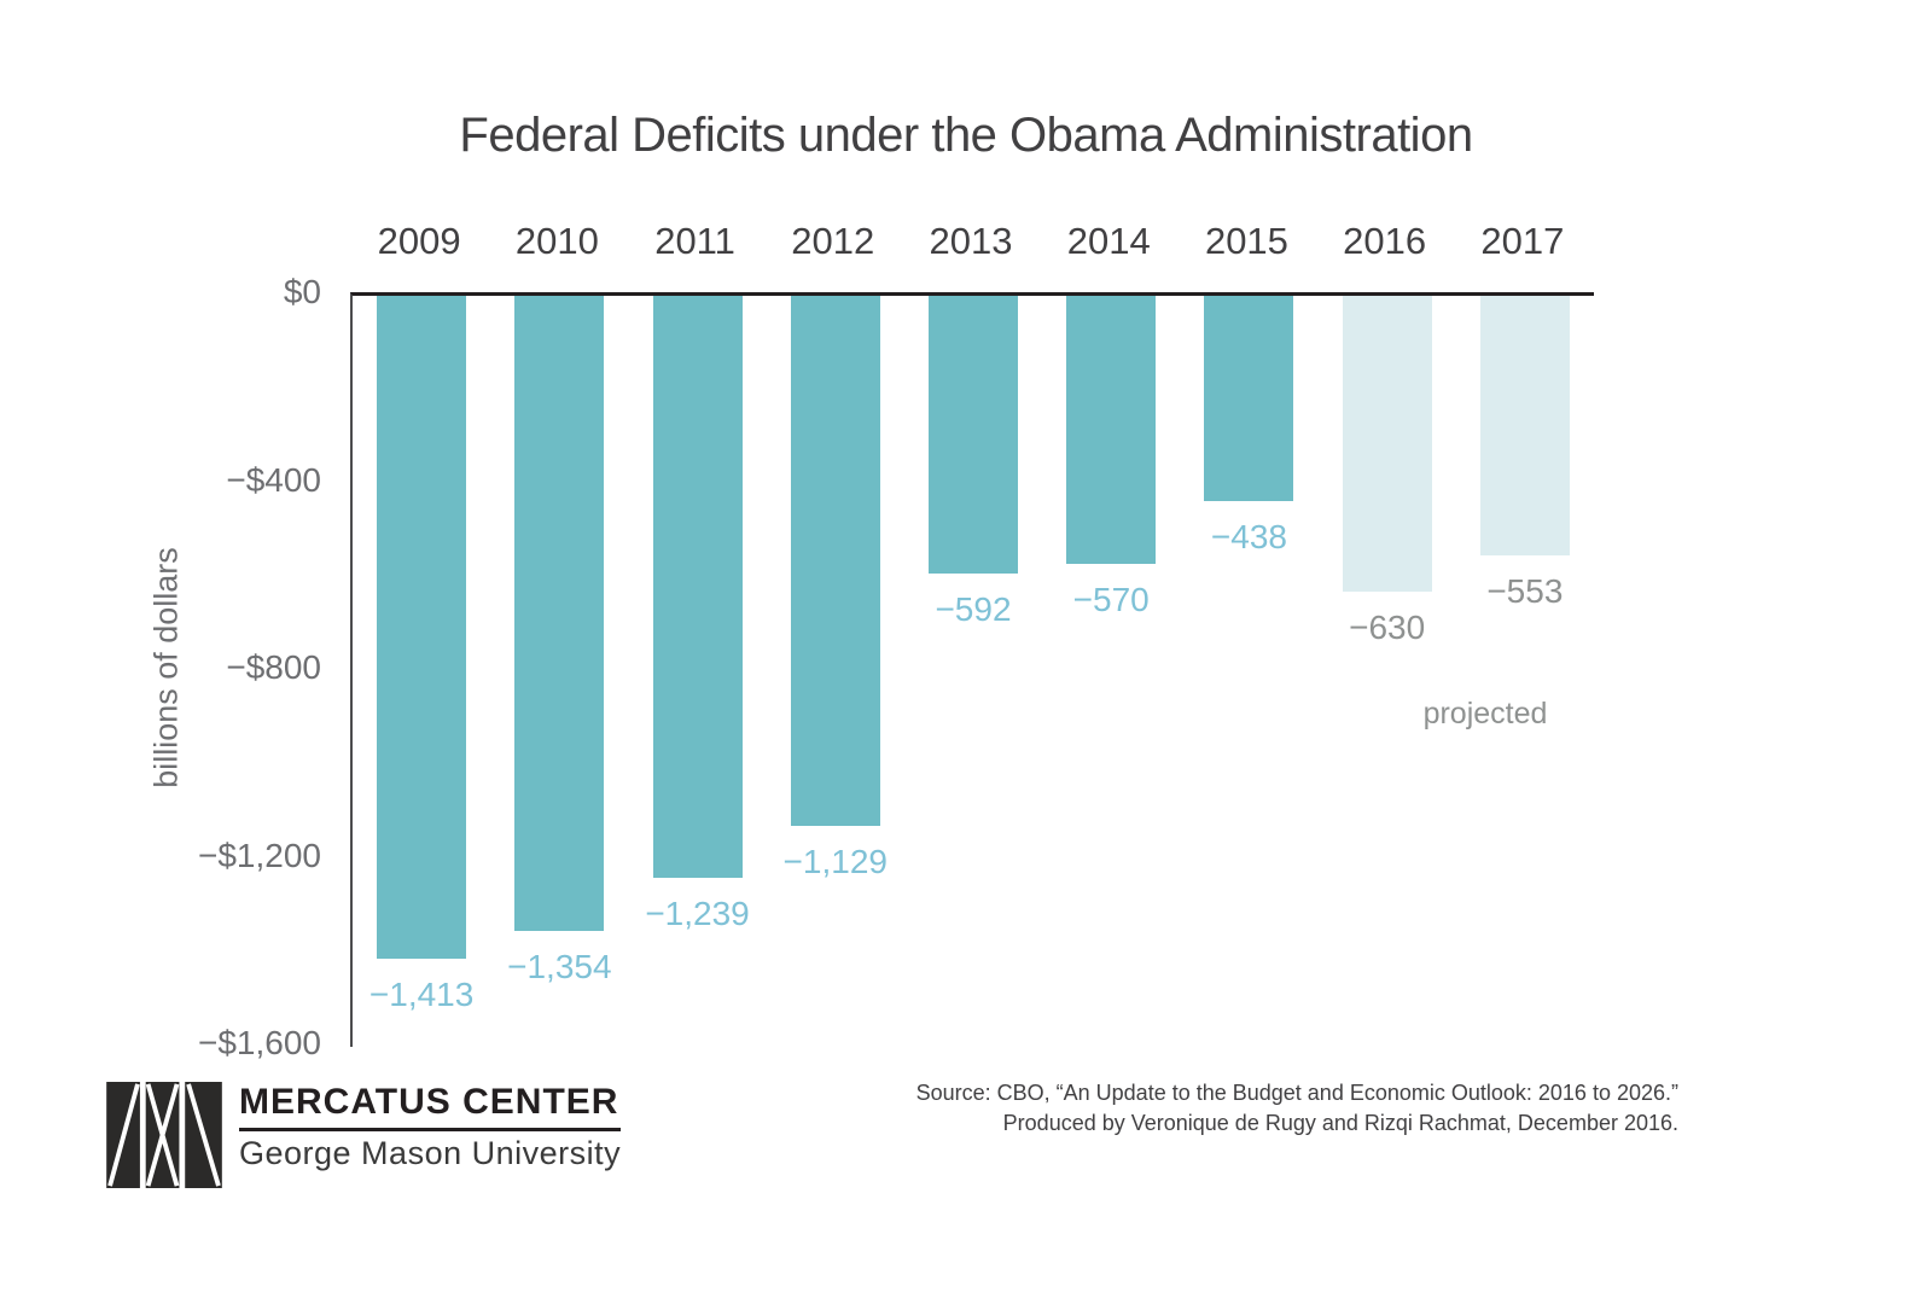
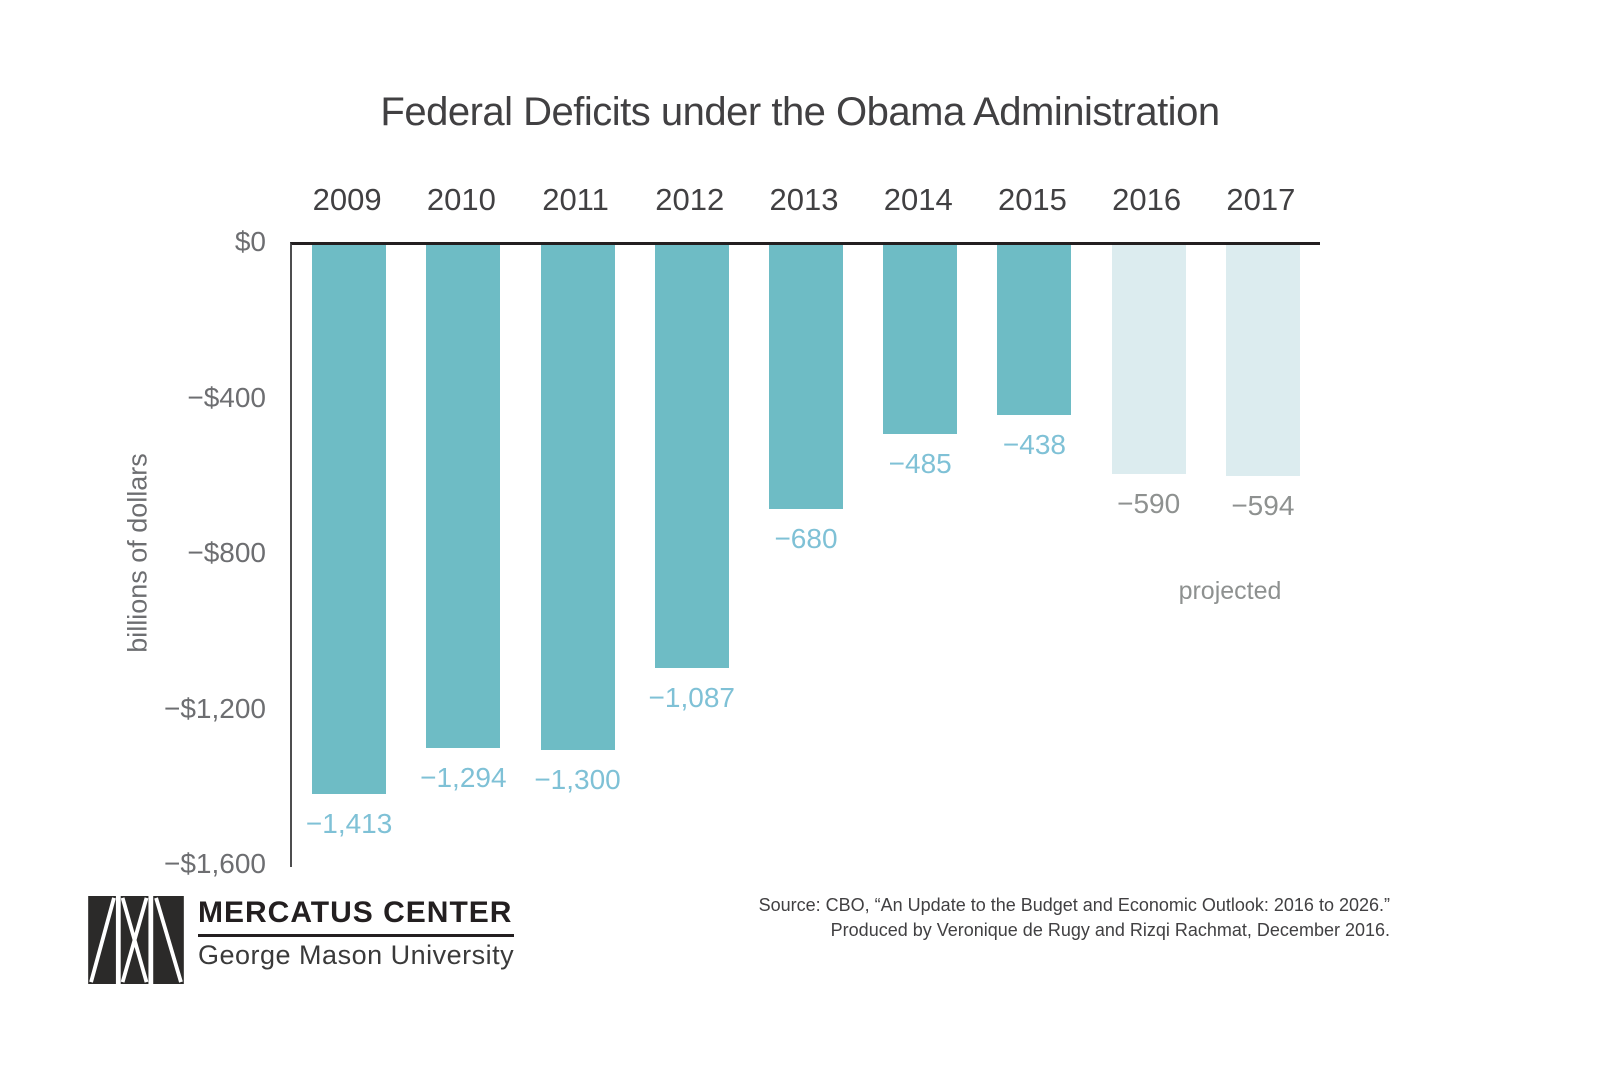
2010: −1,354 -> −1,294
2011: −1,239 -> −1,300
2012: −1,129 -> −1,087
2013: −592 -> −680
2014: −570 -> −485
2016: −630 -> −590
2017: −553 -> −594
